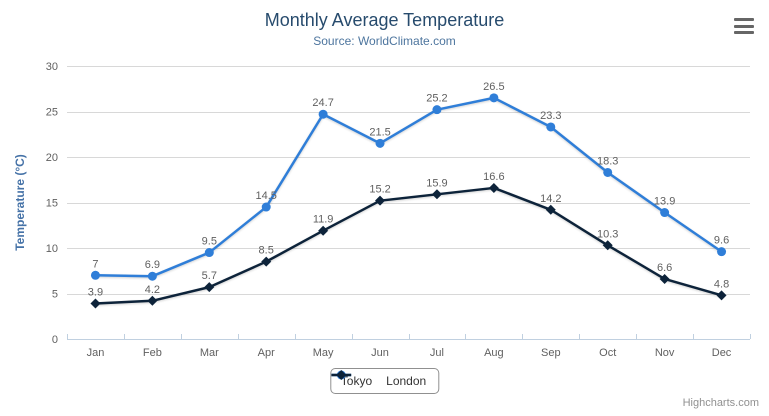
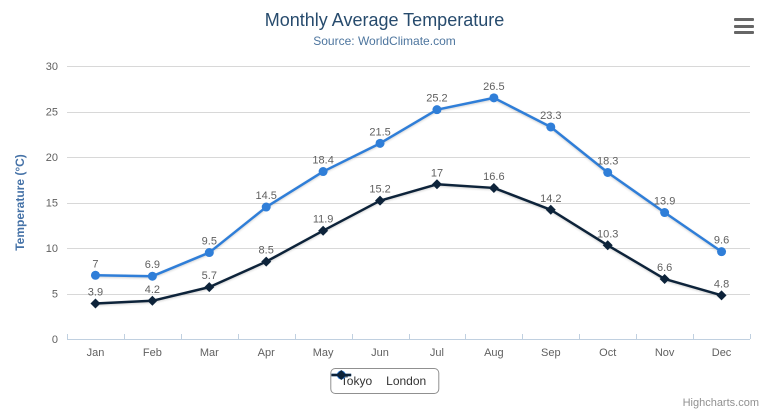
Tokyo/May: 24.7 -> 18.4
London/Jul: 15.9 -> 17
